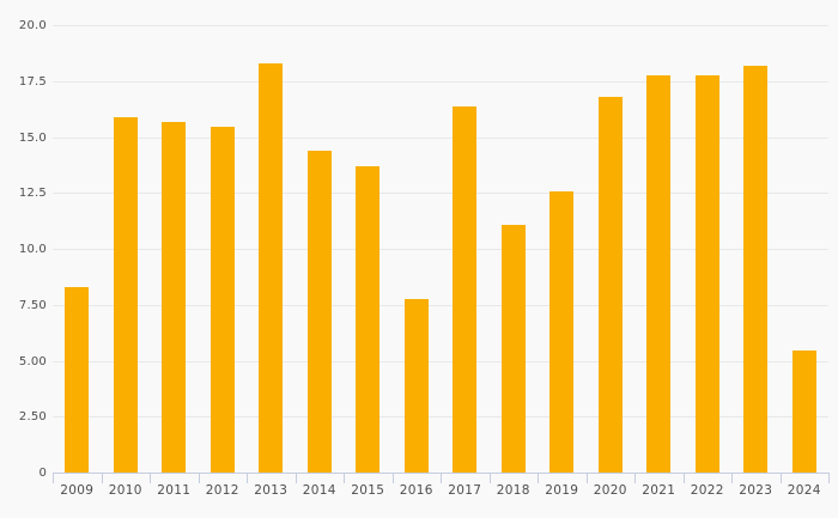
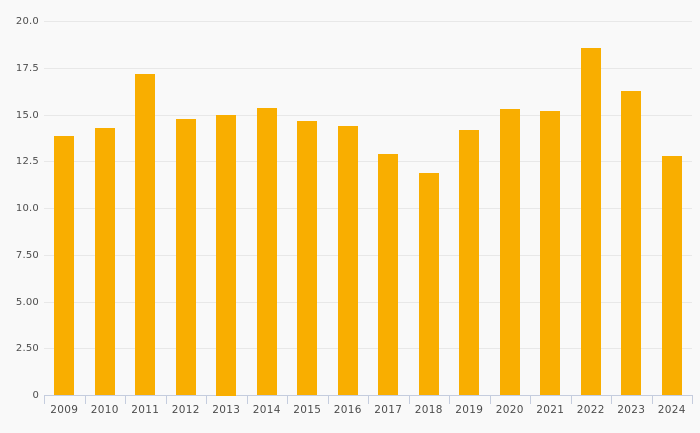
2009: 8.3 -> 13.9
2010: 15.9 -> 14.3
2011: 15.7 -> 17.2
2012: 15.5 -> 14.8
2013: 18.3 -> 15.0
2014: 14.4 -> 15.4
2015: 13.7 -> 14.7
2016: 7.8 -> 14.4
2017: 16.4 -> 12.9
2018: 11.1 -> 11.9
2019: 12.6 -> 14.2
2020: 16.8 -> 15.3
2021: 17.8 -> 15.2
2022: 17.8 -> 18.6
2023: 18.2 -> 16.3
2024: 5.5 -> 12.8
